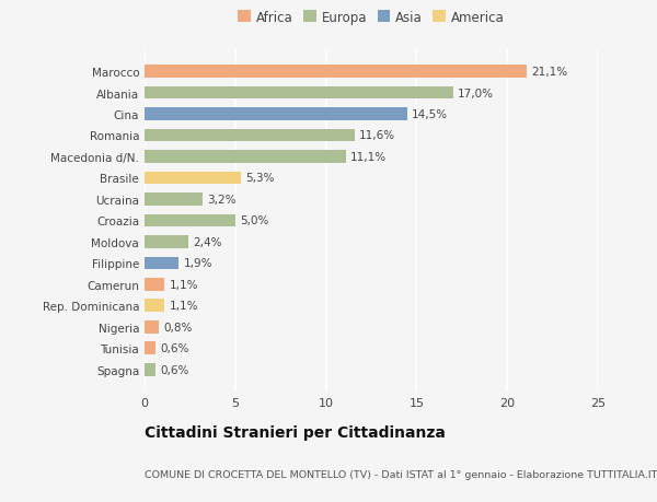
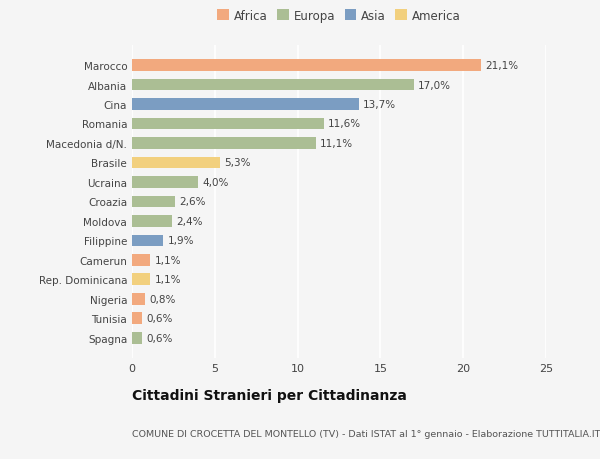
Cina: 14,5% -> 13,7%
Ucraina: 3,2% -> 4,0%
Croazia: 5,0% -> 2,6%
